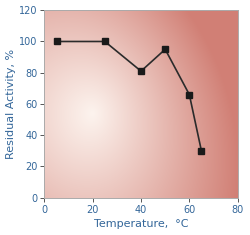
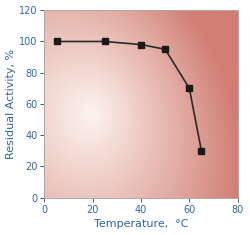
40: 81 -> 98
60: 66 -> 70
